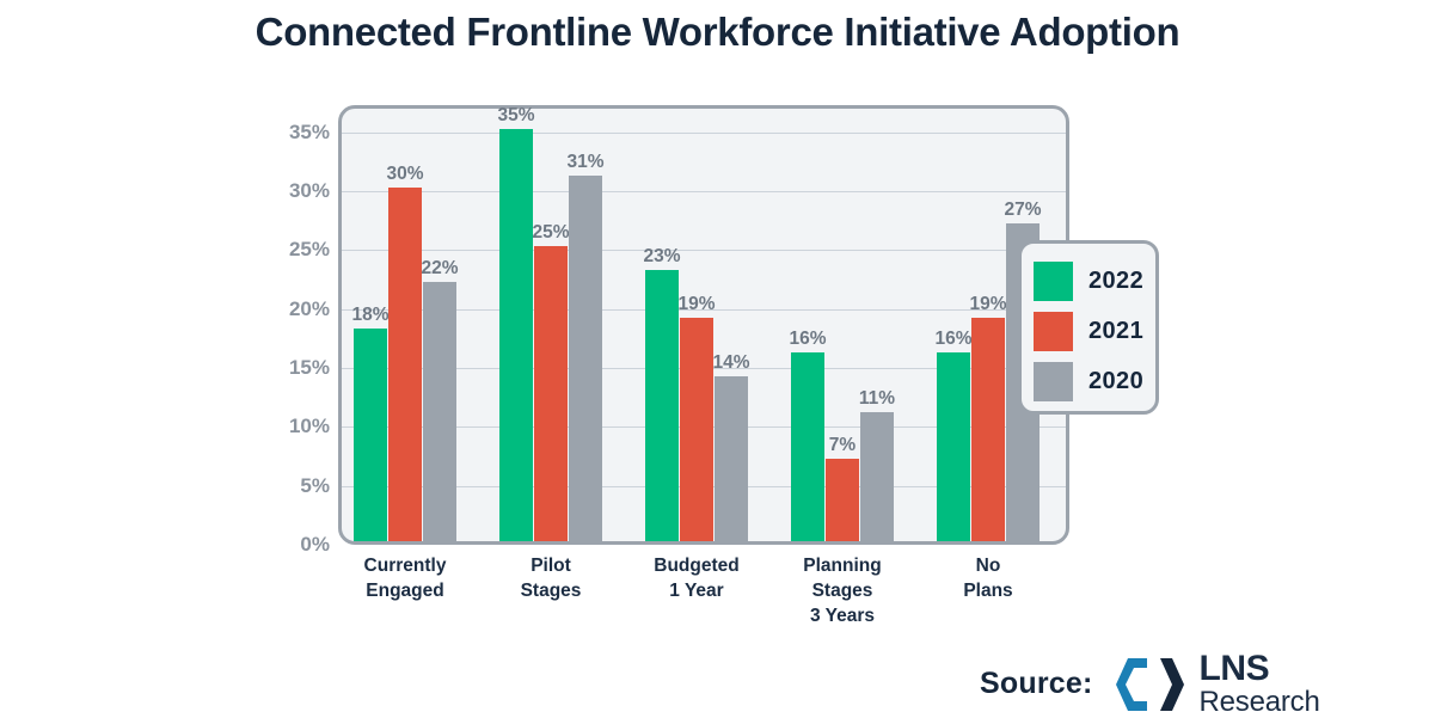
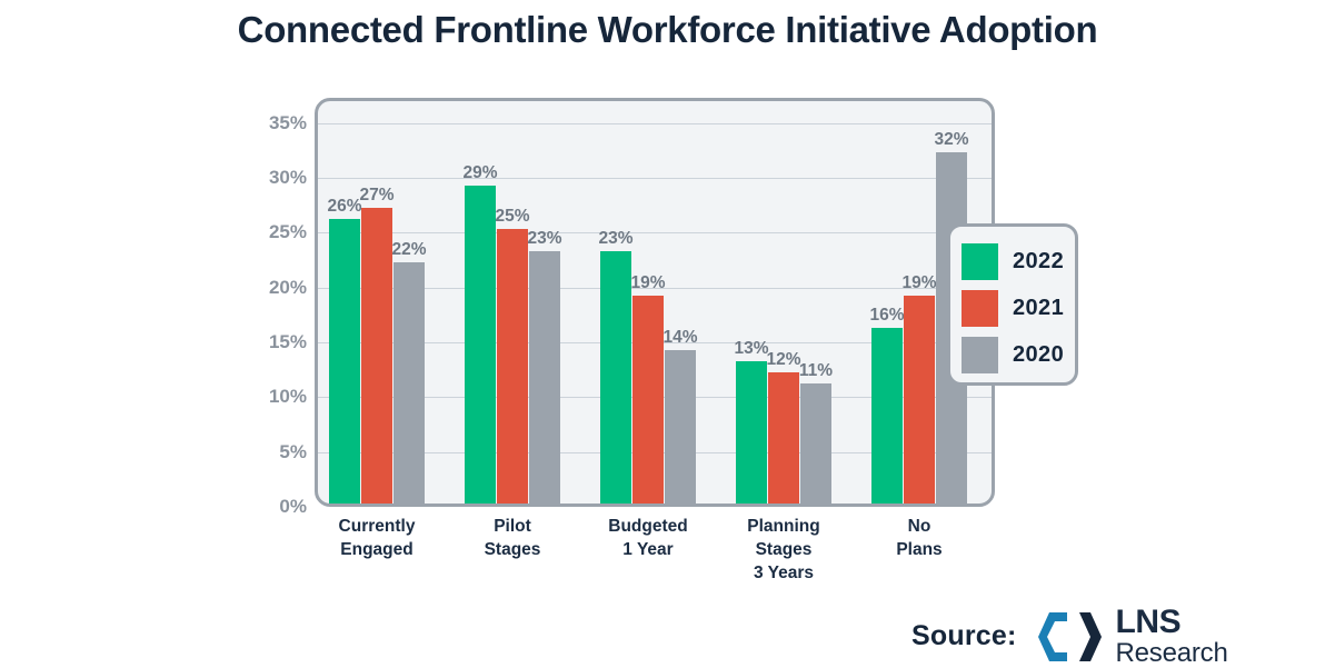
2022/Currently Engaged: 18% -> 26%
2021/Currently Engaged: 30% -> 27%
2022/Pilot Stages: 35% -> 29%
2020/Pilot Stages: 31% -> 23%
2022/Planning Stages 3 Years: 16% -> 13%
2021/Planning Stages 3 Years: 7% -> 12%
2020/No Plans: 27% -> 32%
